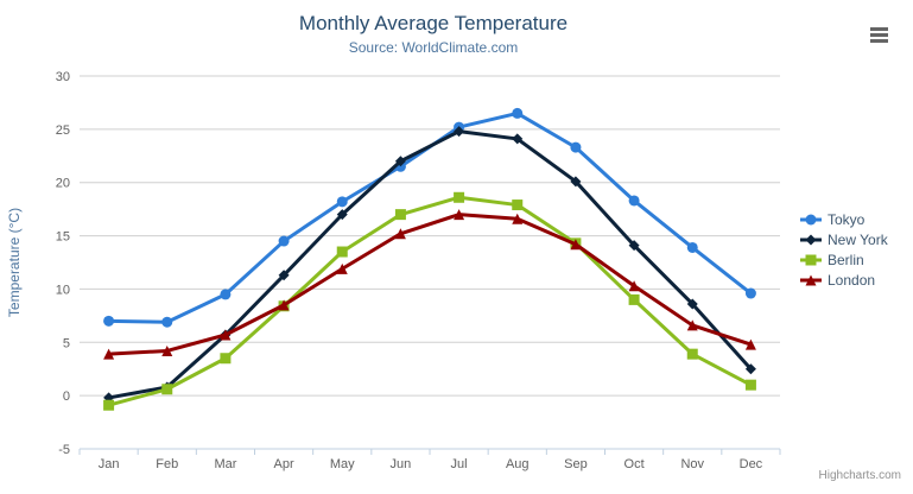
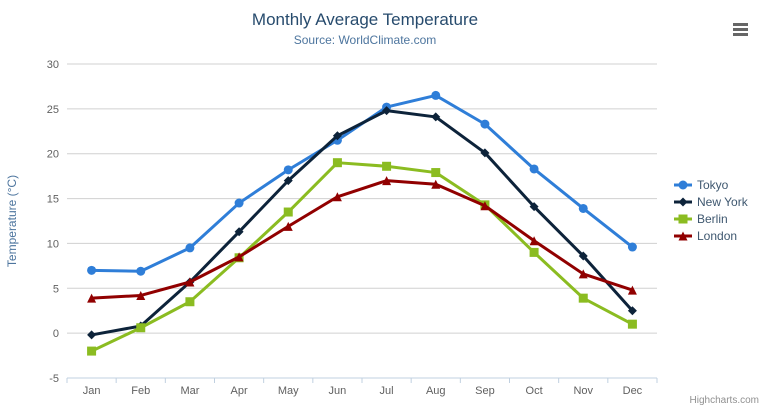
Berlin/Jan: -1 -> -2
Berlin/Jun: 17 -> 19
